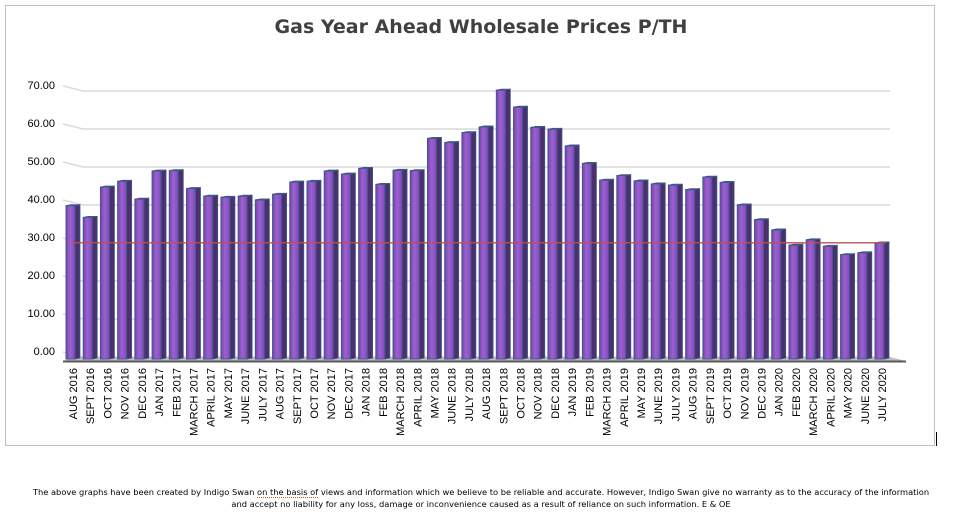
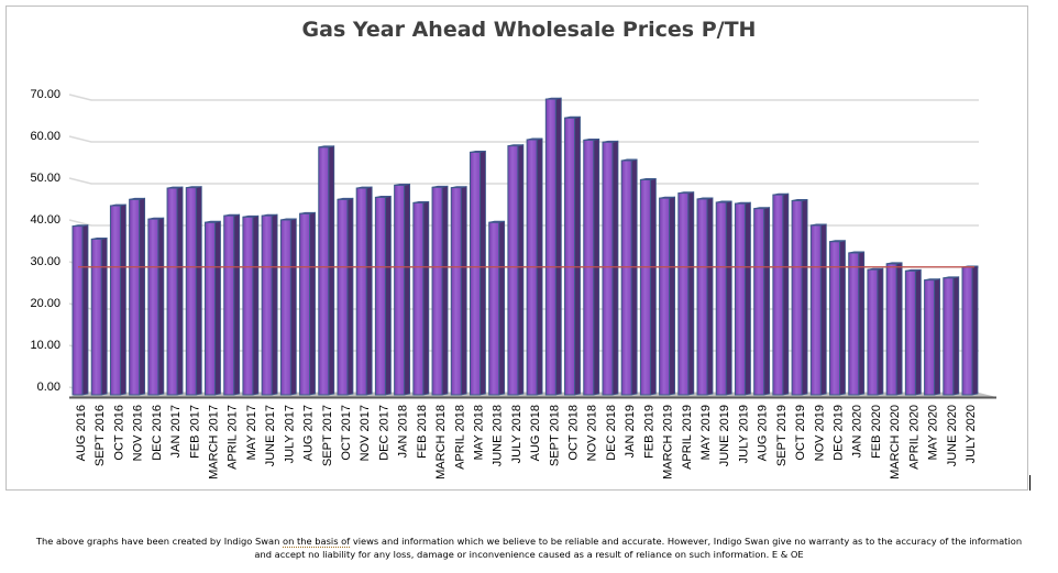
MARCH 2017: 45 -> 41
SEPT 2017: 46 -> 59
DEC 2017: 48 -> 47
JUNE 2018: 57 -> 41
